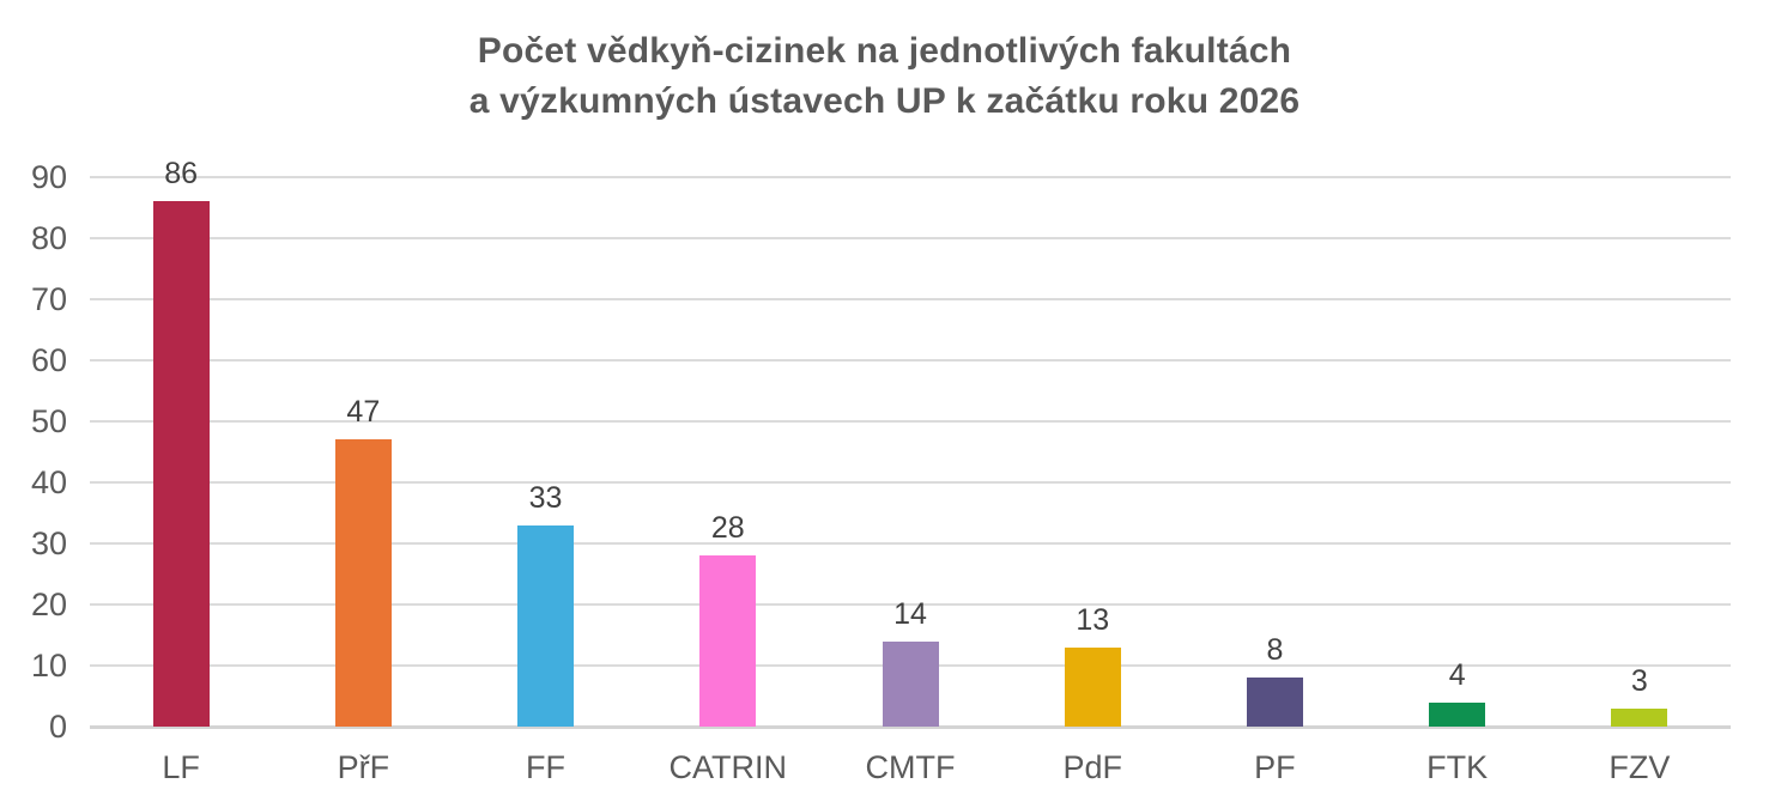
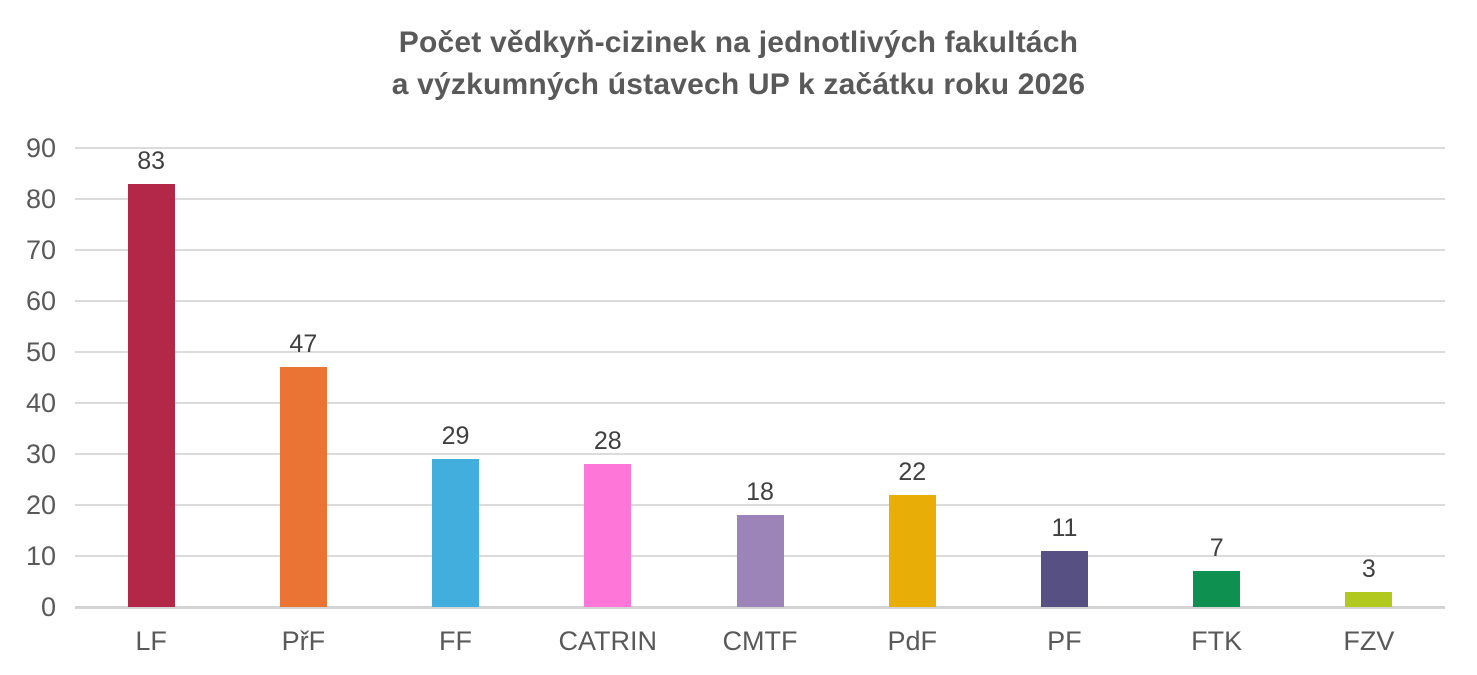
LF: 86 -> 83
FF: 33 -> 29
CMTF: 14 -> 18
PdF: 13 -> 22
PF: 8 -> 11
FTK: 4 -> 7
